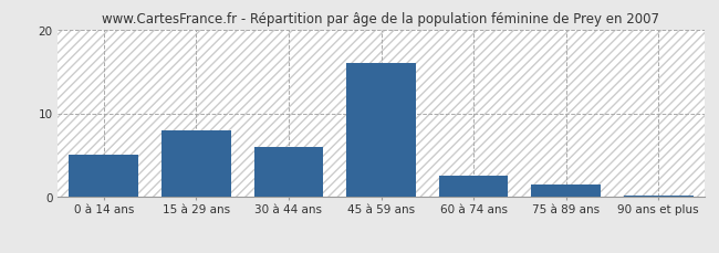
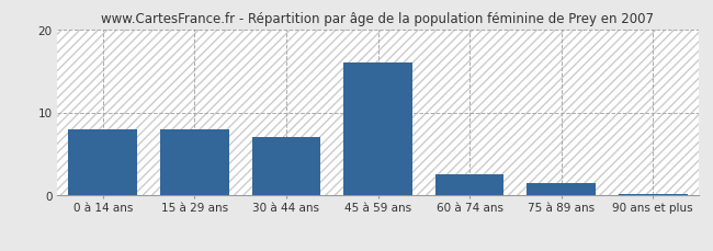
0 à 14 ans: 5.0 -> 8.0
30 à 44 ans: 6.0 -> 7.0
